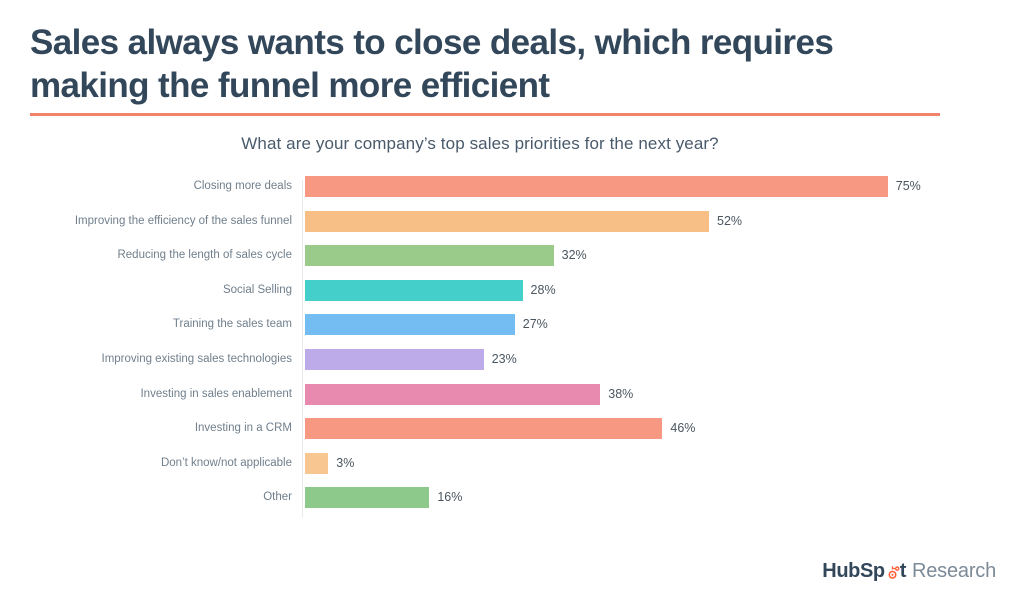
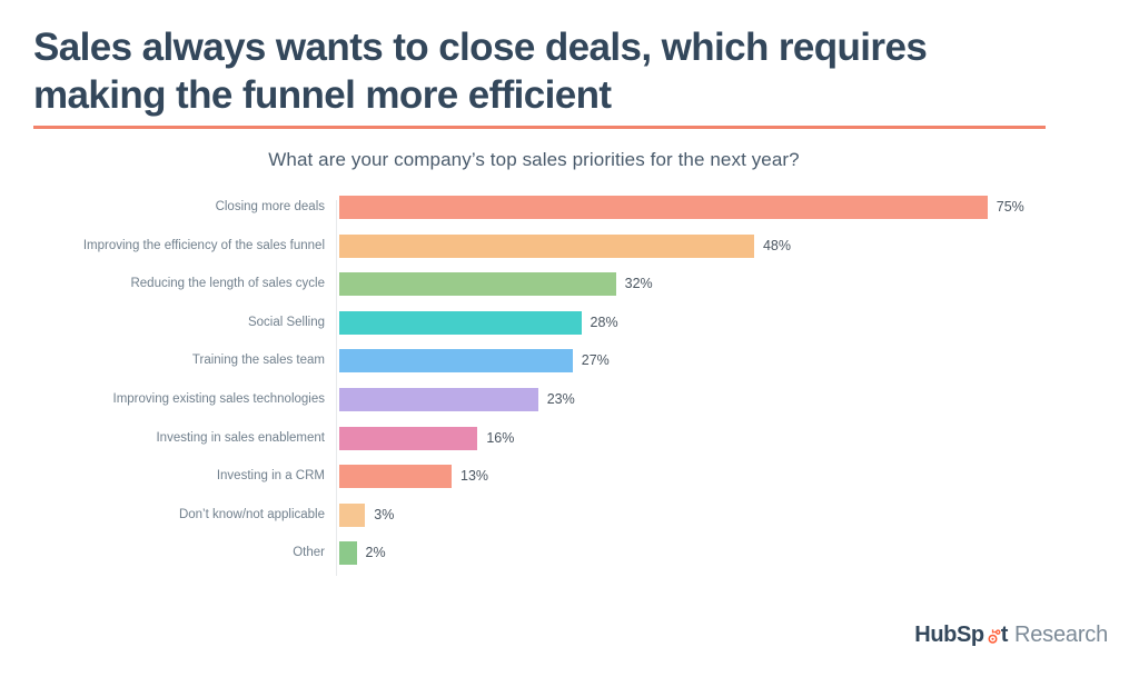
Improving the efficiency of the sales funnel: 52% -> 48%
Investing in sales enablement: 38% -> 16%
Investing in a CRM: 46% -> 13%
Other: 16% -> 2%
